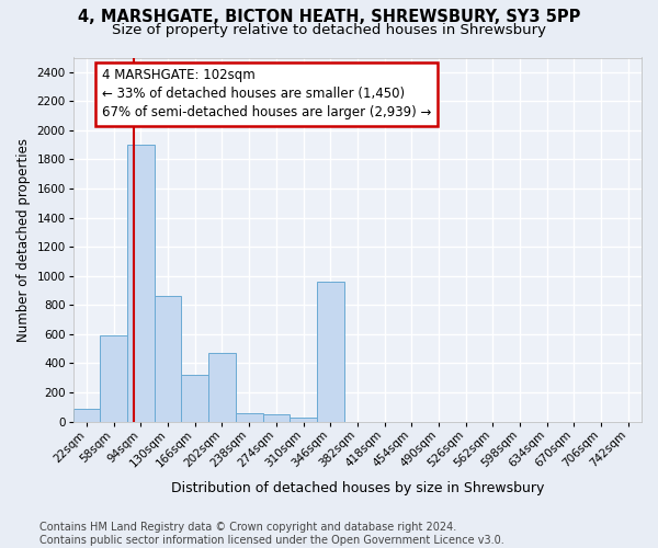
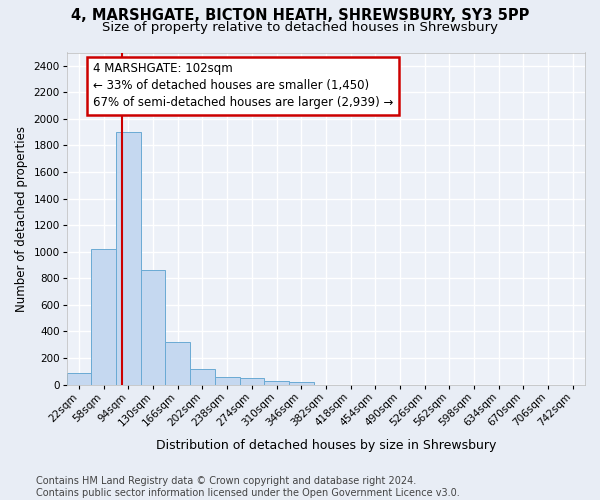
58sqm: 590 -> 1020
202sqm: 470 -> 120
346sqm: 960 -> 20
